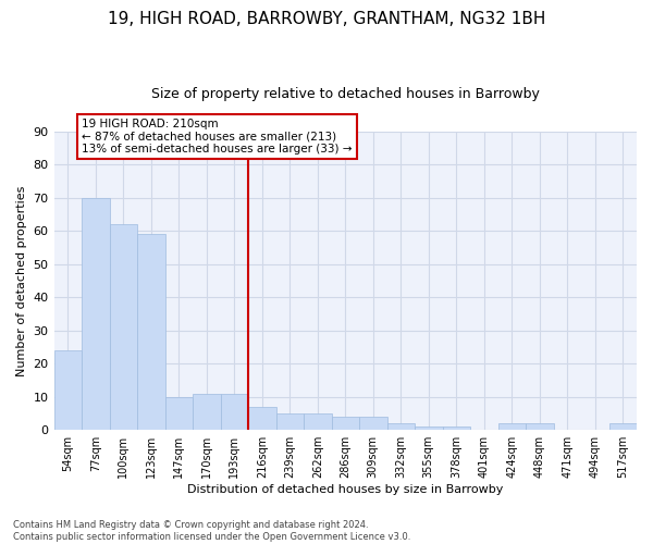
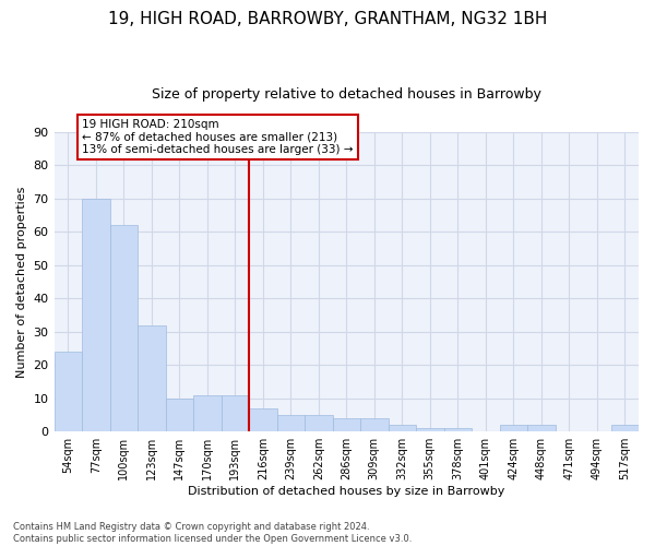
123sqm: 59 -> 32
